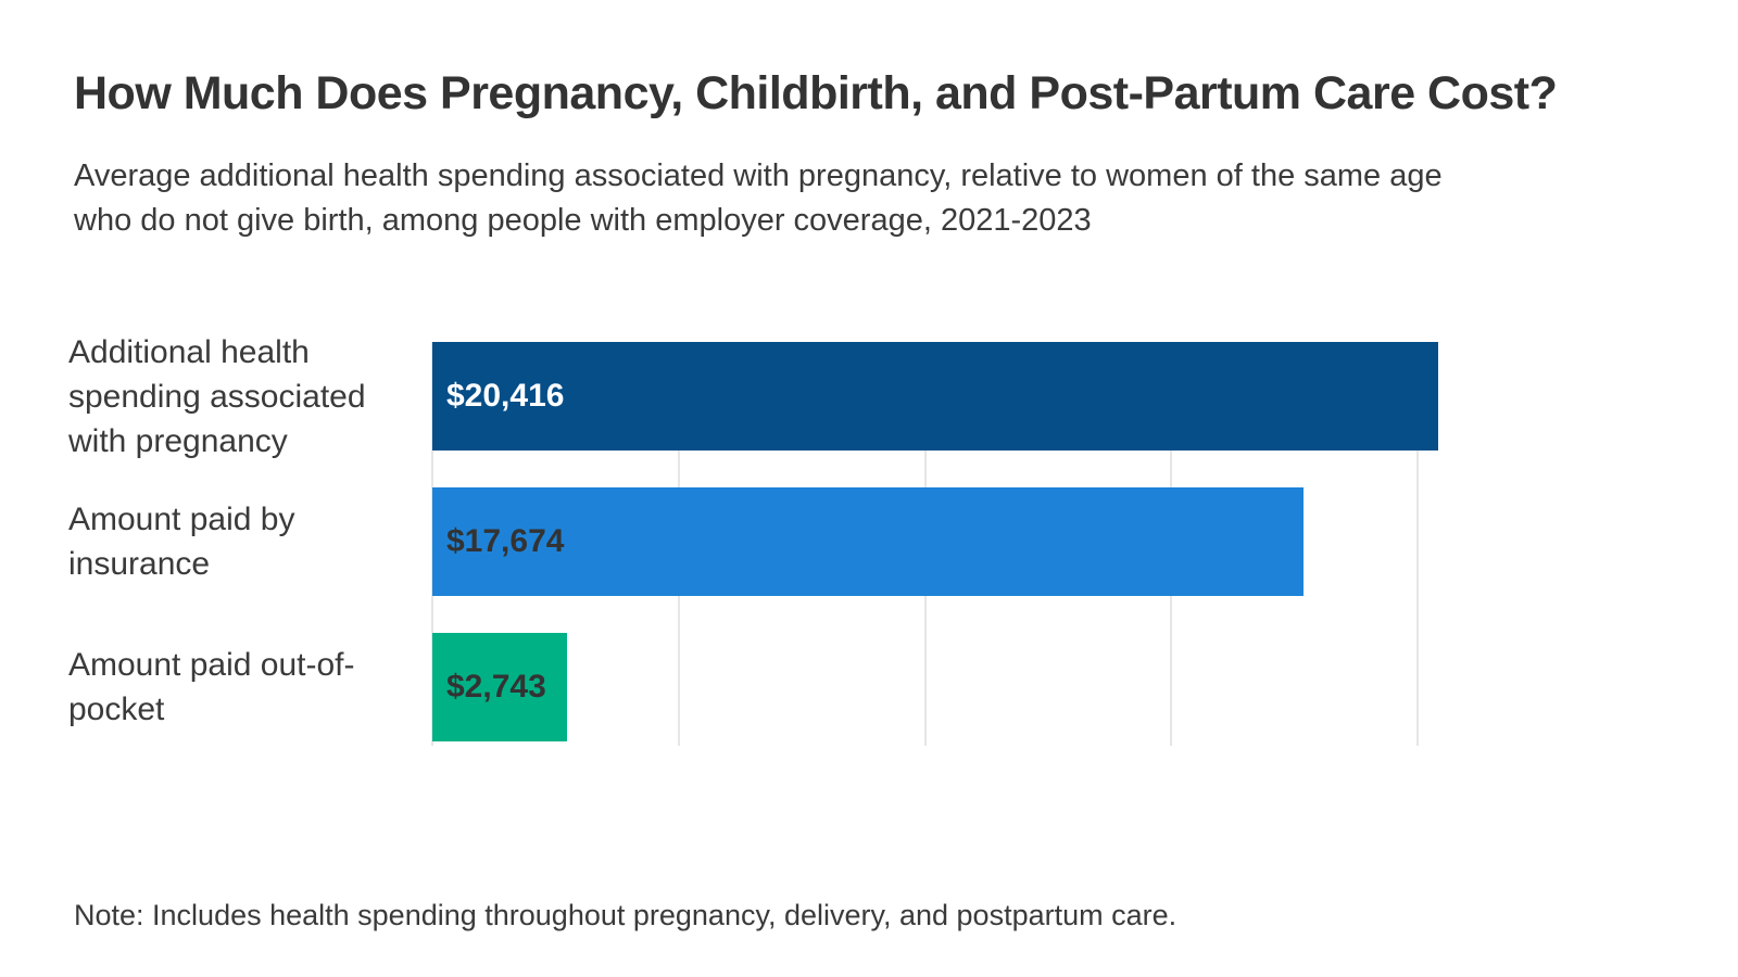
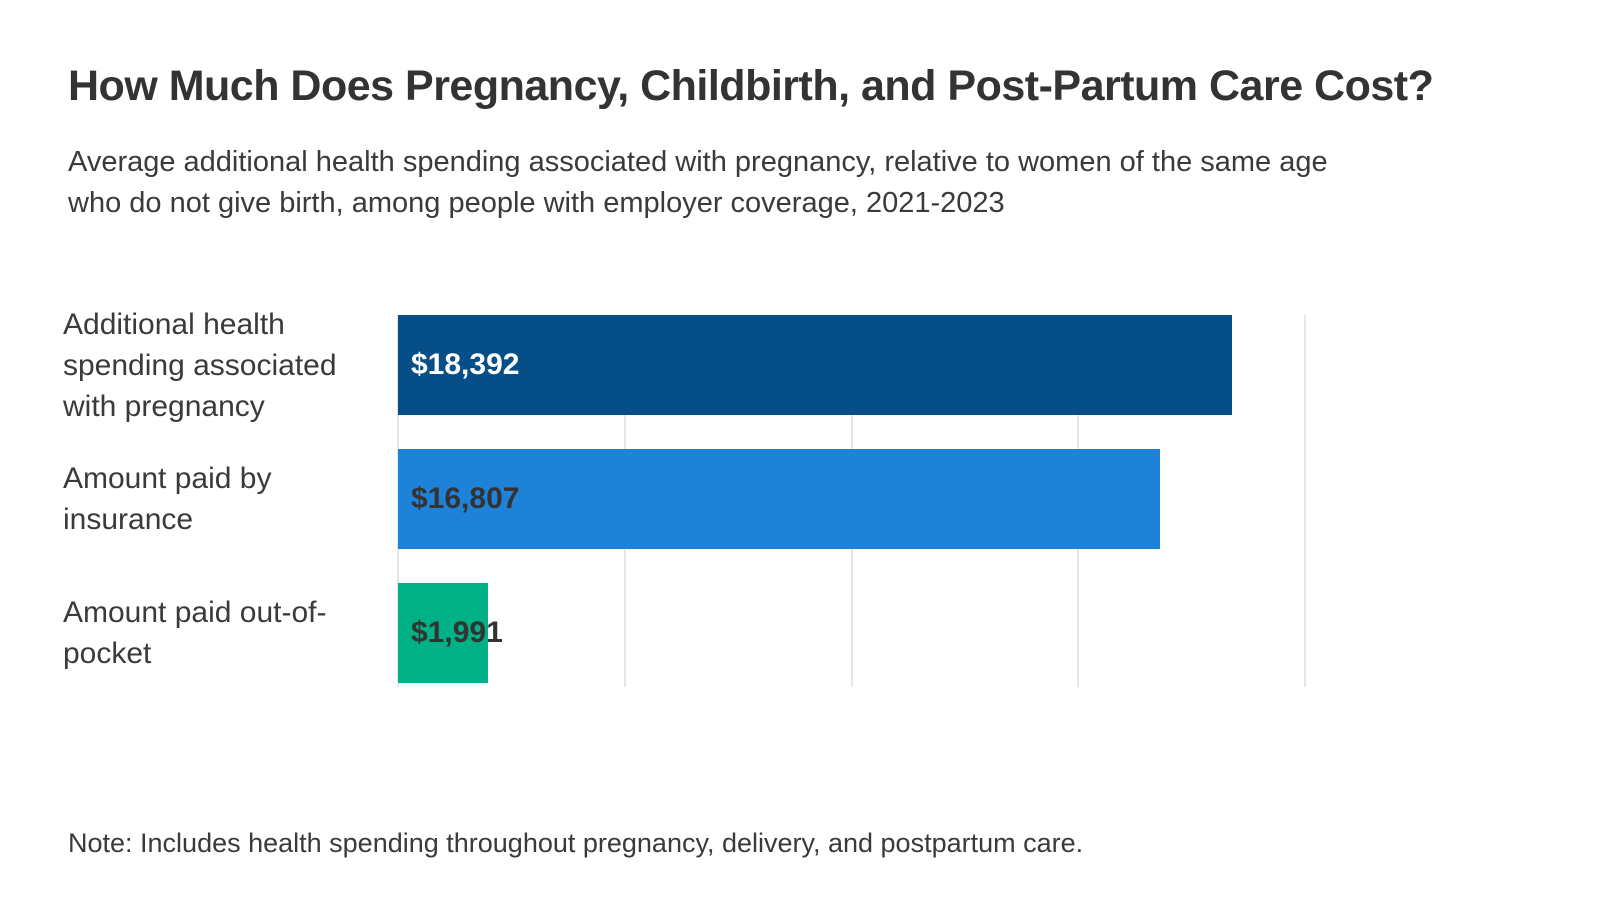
Additional health spending associated with pregnancy: $20,416 -> $18,392
Amount paid by insurance: $17,674 -> $16,807
Amount paid out-of-pocket: $2,743 -> $1,991
